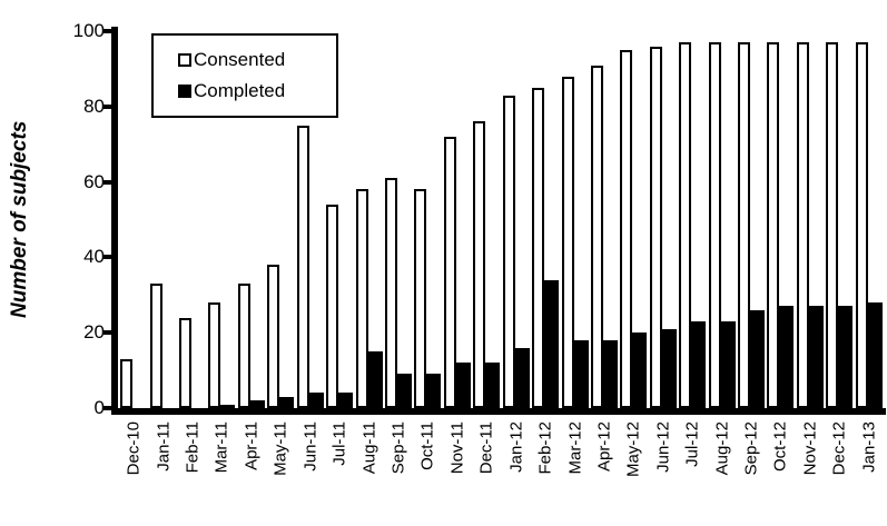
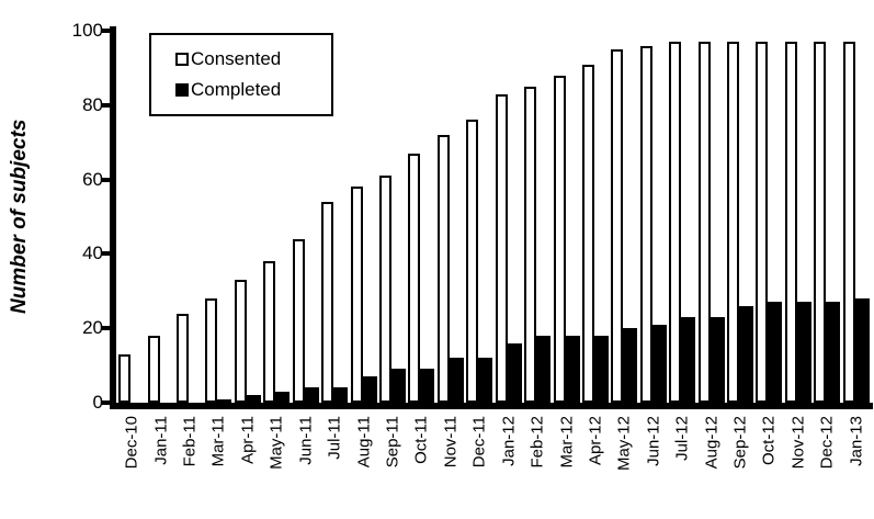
Consented/Jan-11: 33 -> 18
Consented/Jun-11: 75 -> 44
Completed/Aug-11: 15 -> 7
Consented/Oct-11: 58 -> 67
Completed/Feb-12: 34 -> 18
